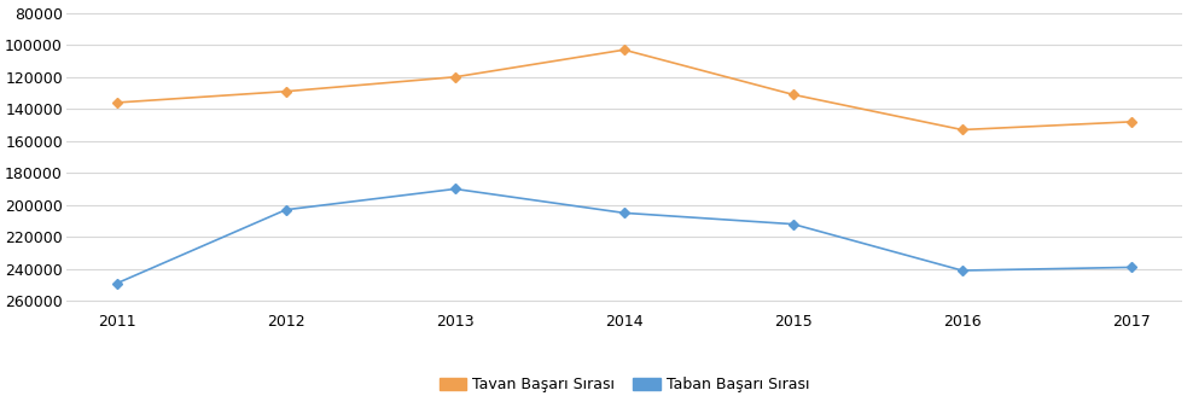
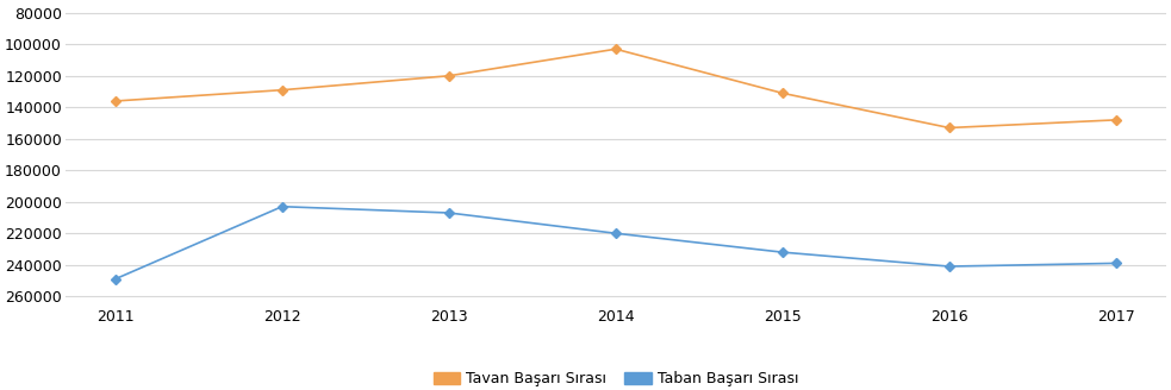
Taban Başarı Sırası/2013: 190000 -> 207000
Taban Başarı Sırası/2014: 205000 -> 220000
Taban Başarı Sırası/2015: 212000 -> 232000
